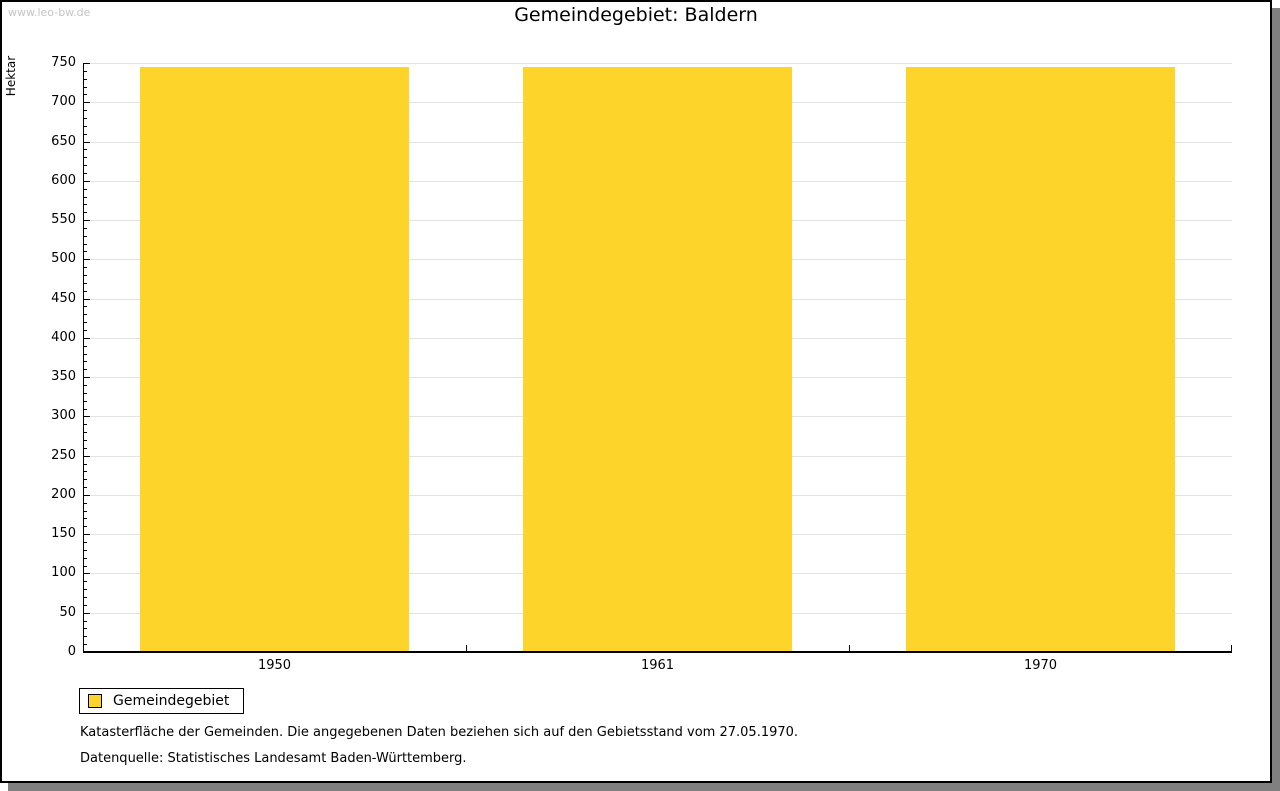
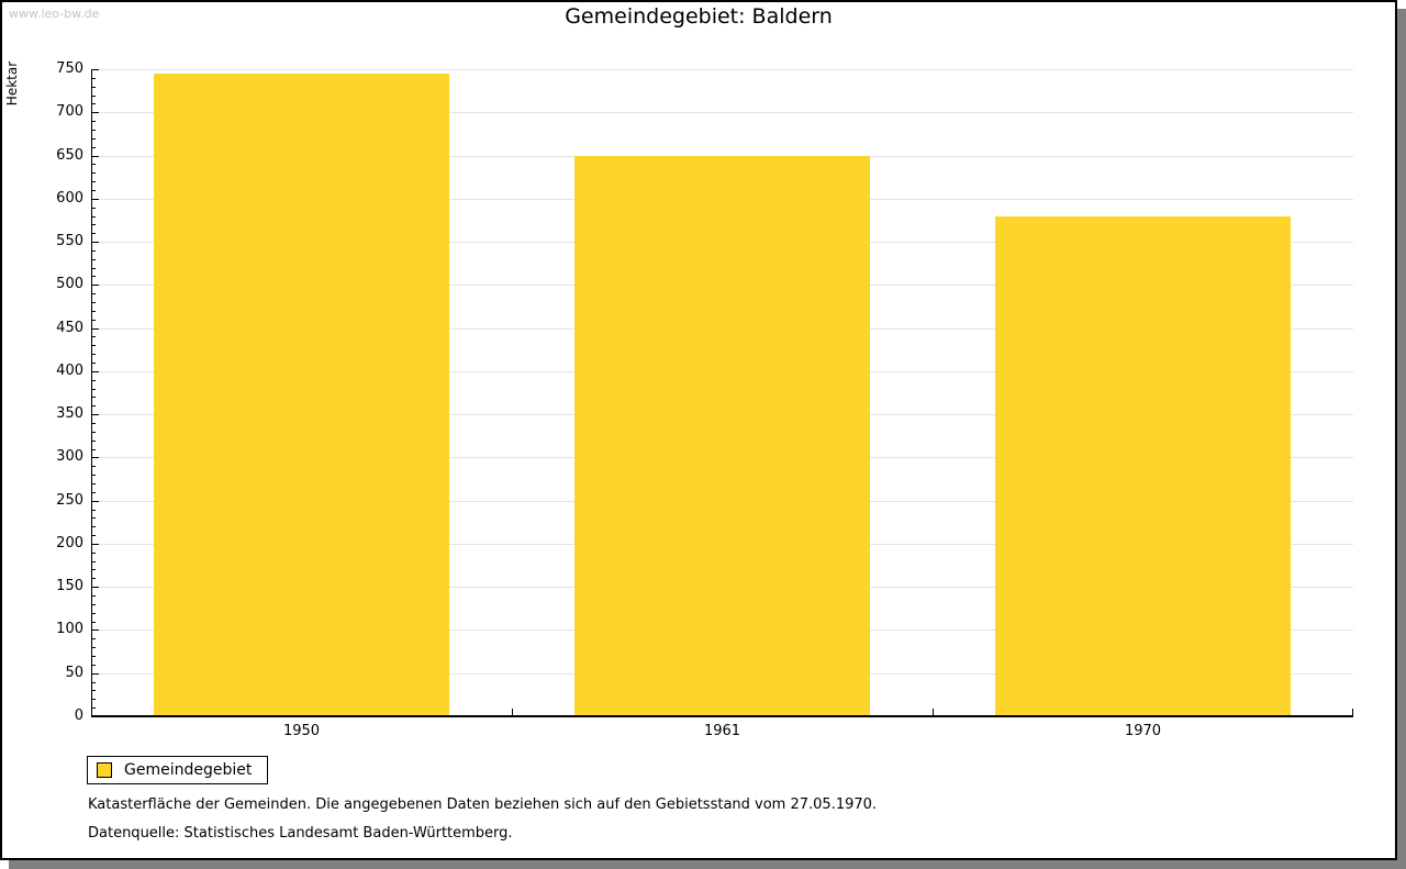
1961: 740 -> 650
1970: 740 -> 580
